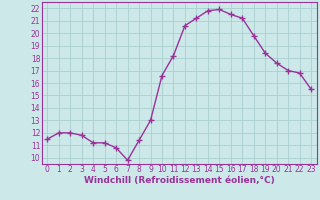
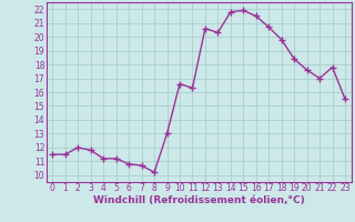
1: 12.0 -> 11.5
7: 9.8 -> 10.7
8: 11.4 -> 10.2
11: 18.2 -> 16.3
13: 21.2 -> 20.3
17: 21.2 -> 20.7
22: 16.8 -> 17.8
